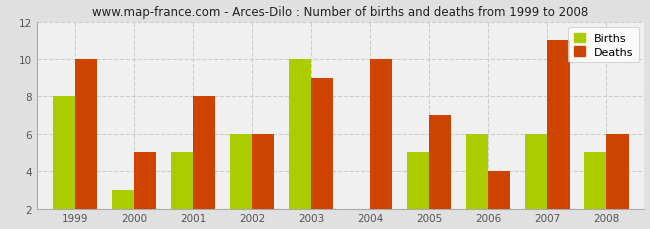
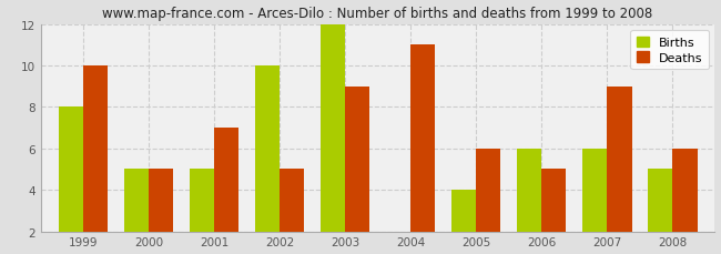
Births/2000: 3 -> 5
Deaths/2001: 8 -> 7
Births/2002: 6 -> 10
Deaths/2002: 6 -> 5
Births/2003: 10 -> 12
Deaths/2004: 10 -> 11
Births/2005: 5 -> 4
Deaths/2005: 7 -> 6
Deaths/2006: 4 -> 5
Deaths/2007: 11 -> 9
